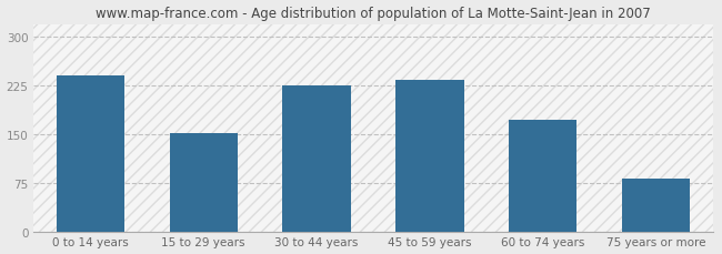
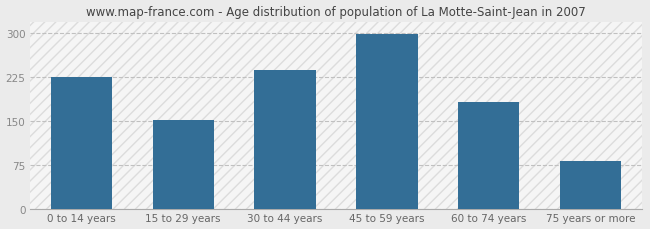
0 to 14 years: 240 -> 225
30 to 44 years: 226 -> 237
45 to 59 years: 234 -> 298
60 to 74 years: 172 -> 183
